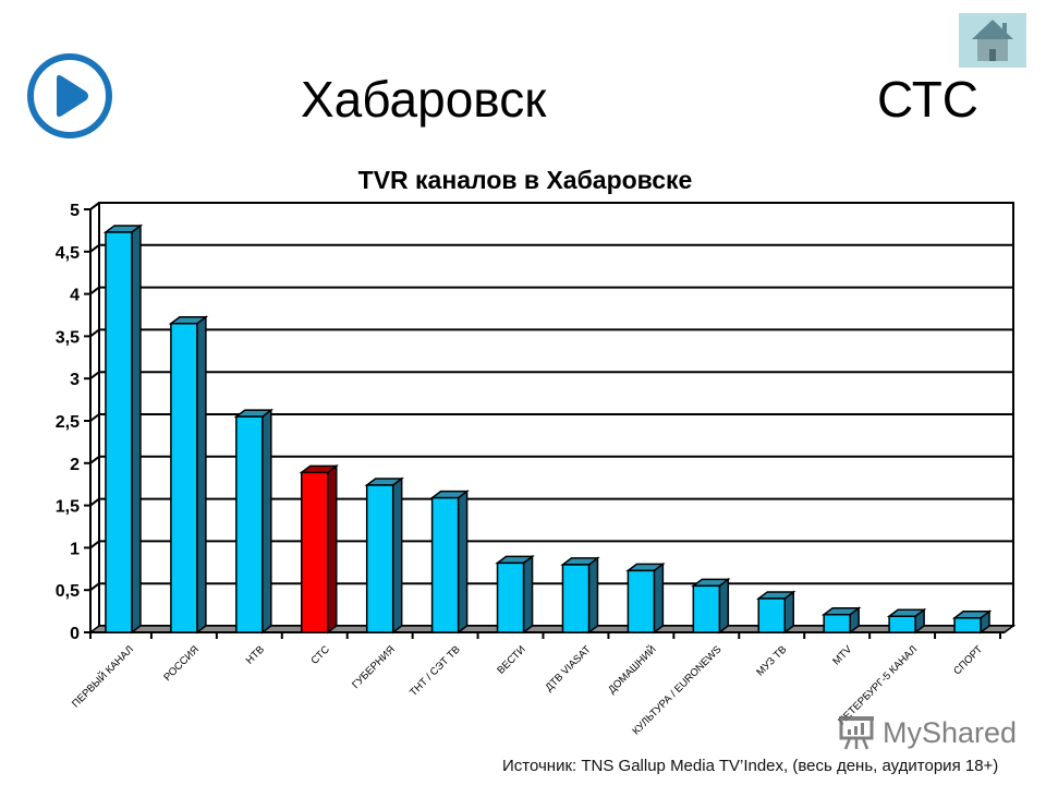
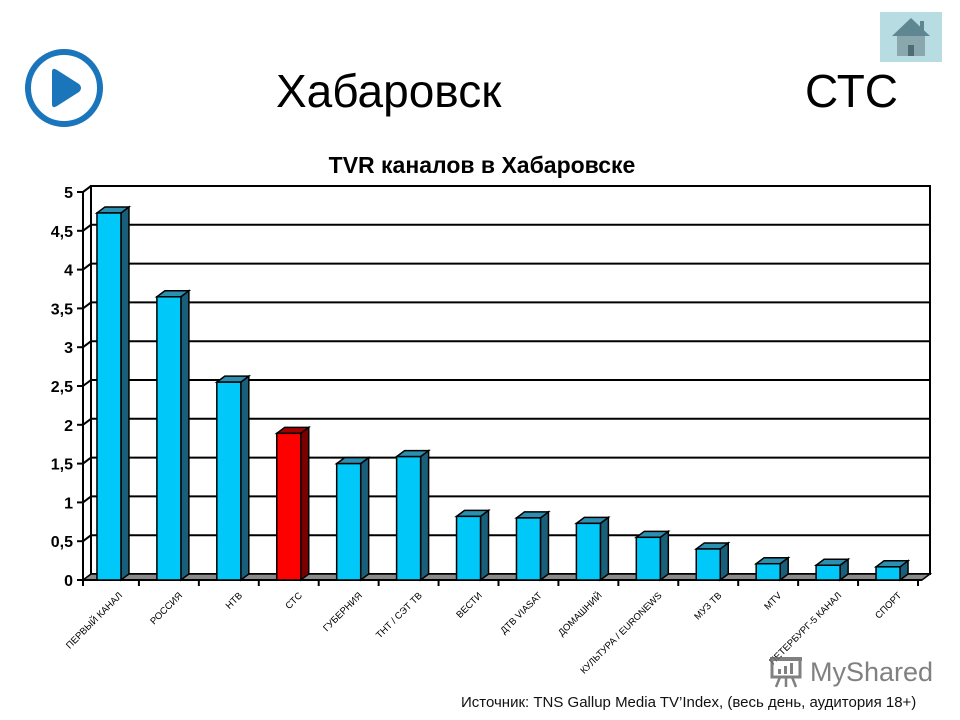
ГУБЕРНИЯ: 1.7 -> 1.5
